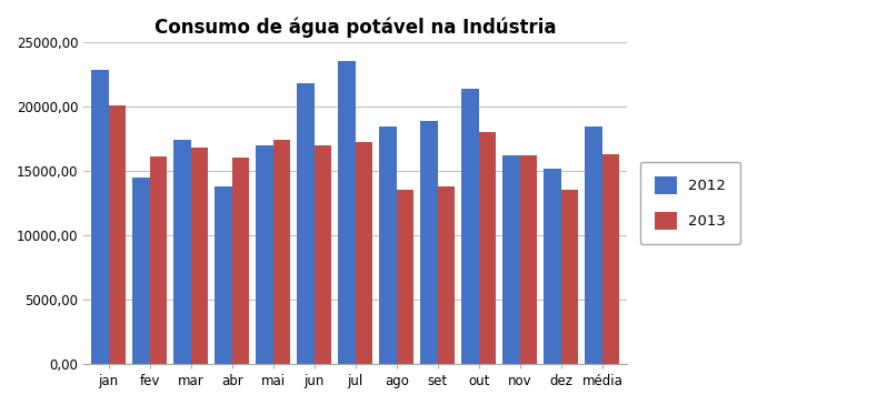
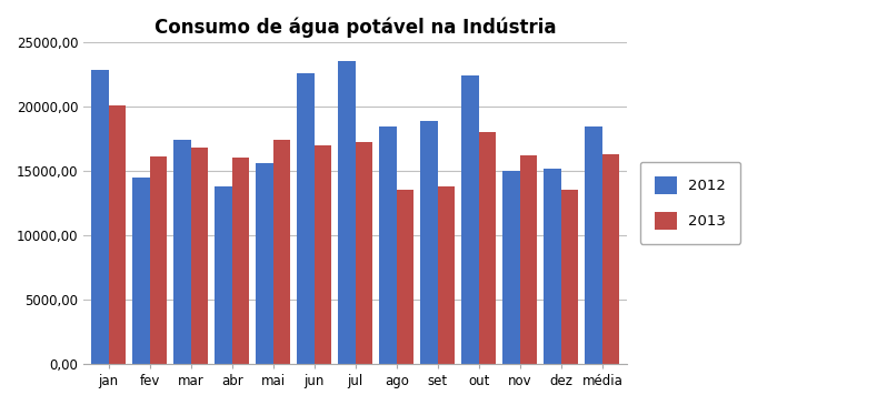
2012/mai: 17000 -> 15600
2012/jun: 21800 -> 22600
2012/out: 21400 -> 22400
2012/nov: 16200 -> 15000
